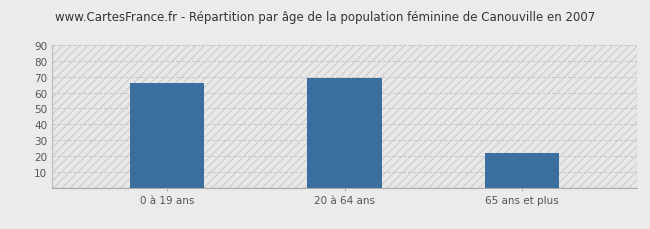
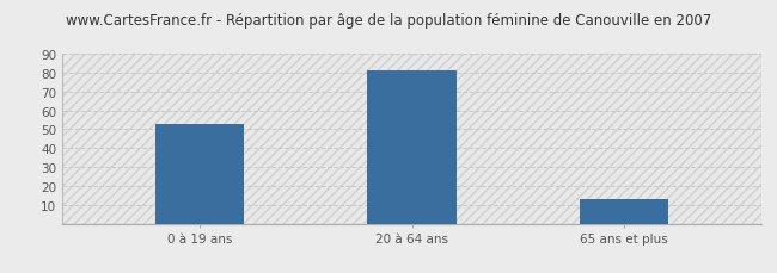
0 à 19 ans: 66 -> 53
20 à 64 ans: 69 -> 81
65 ans et plus: 22 -> 13
